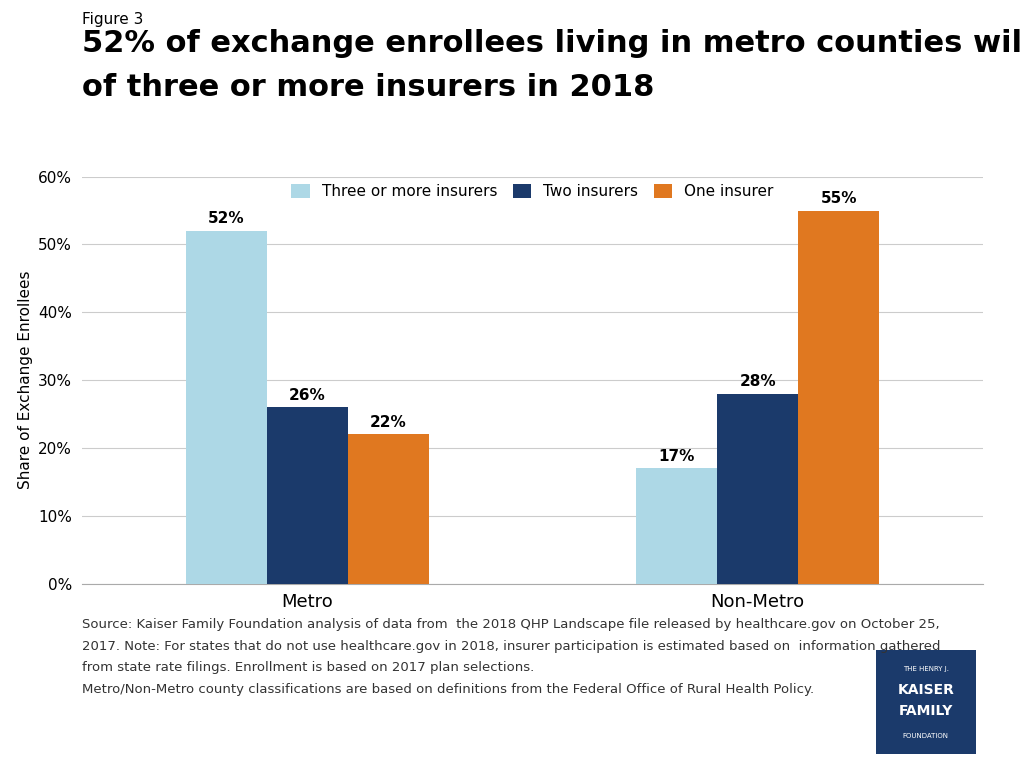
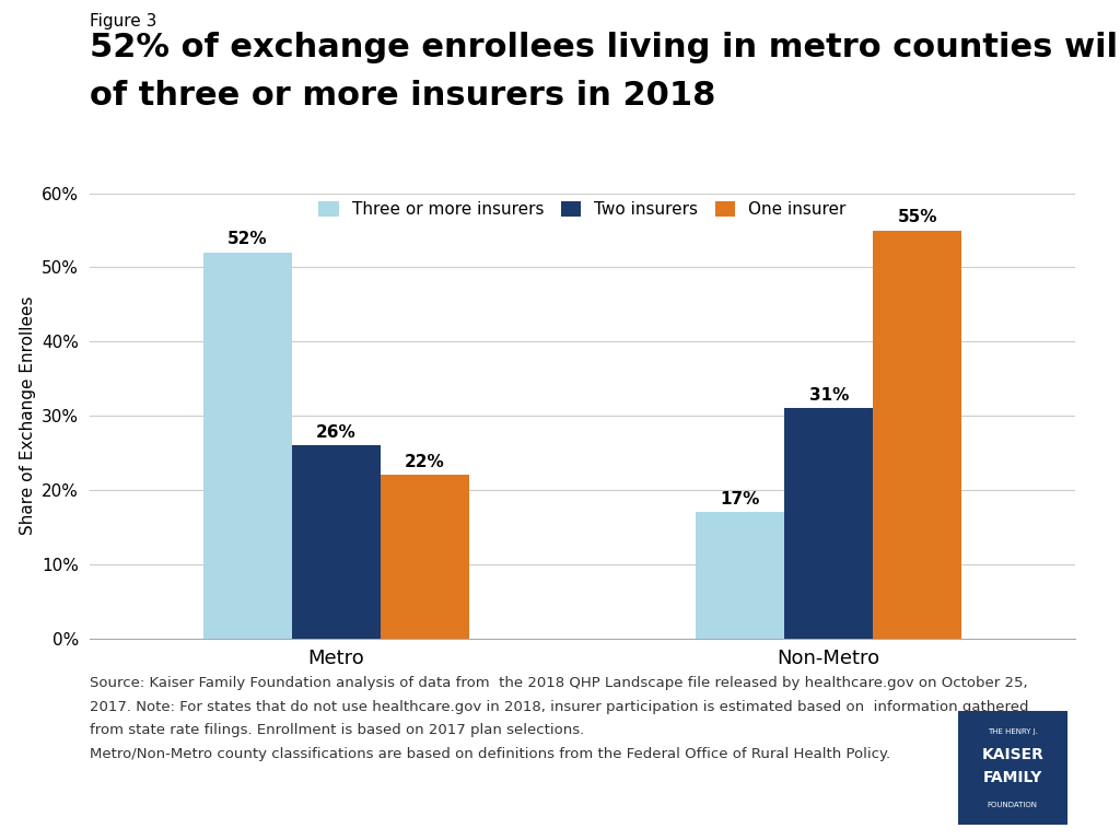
Two insurers/Non-Metro: 28% -> 31%
